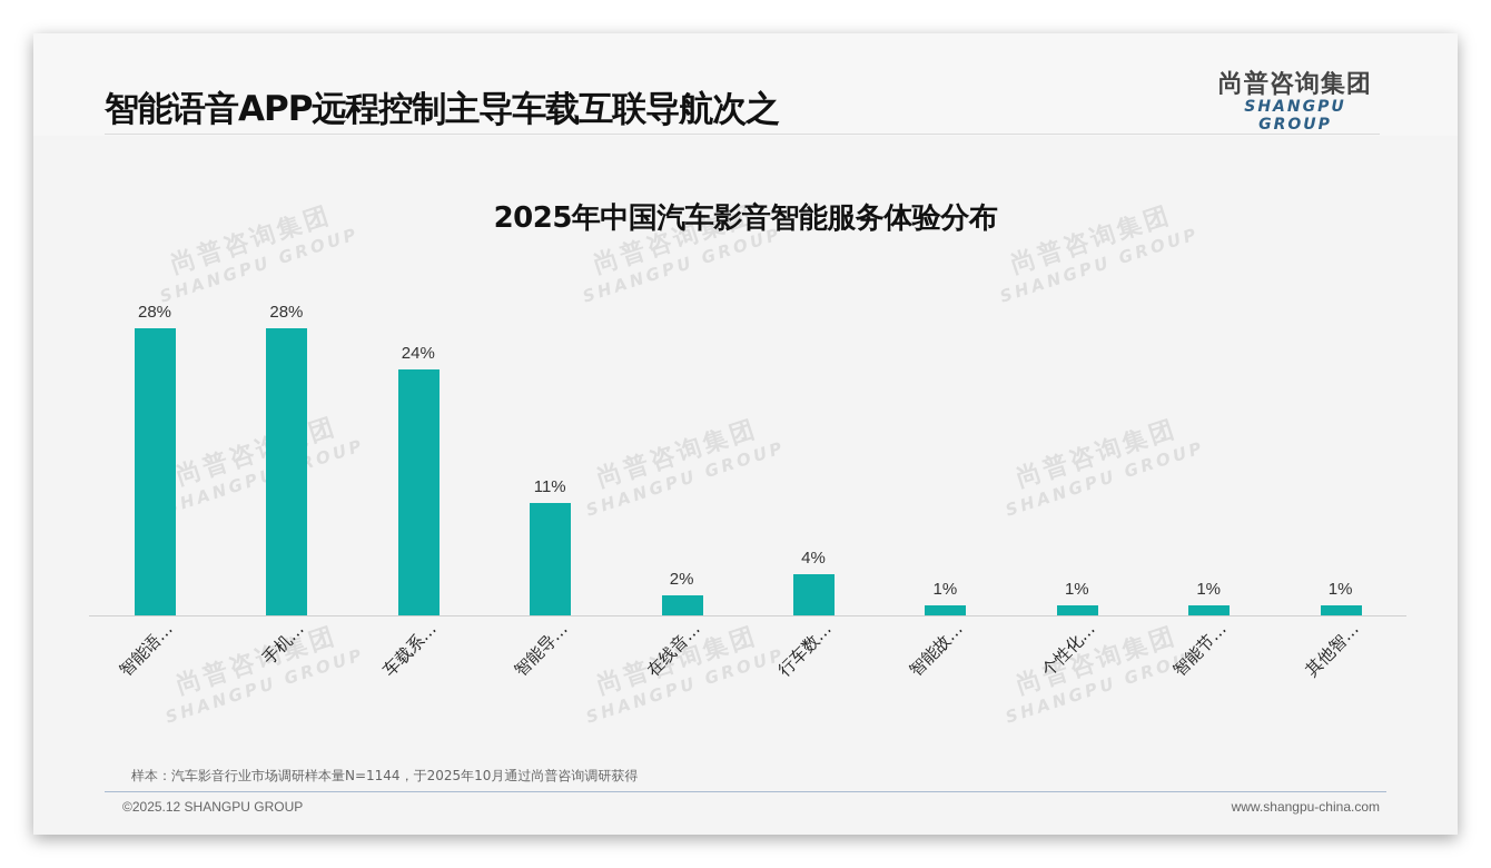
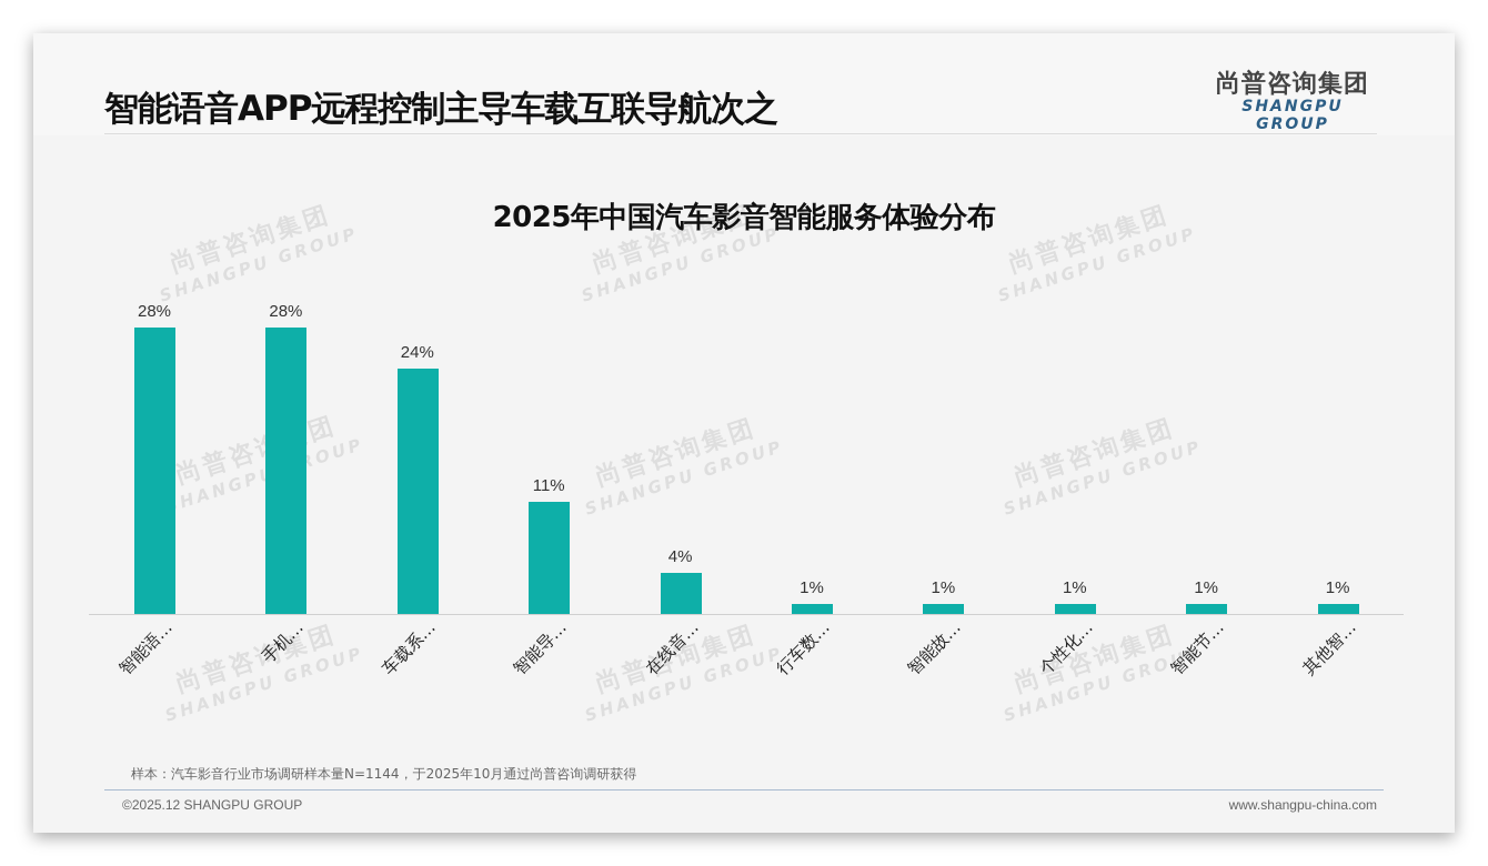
在线音…: 2% -> 4%
行车数…: 4% -> 1%
